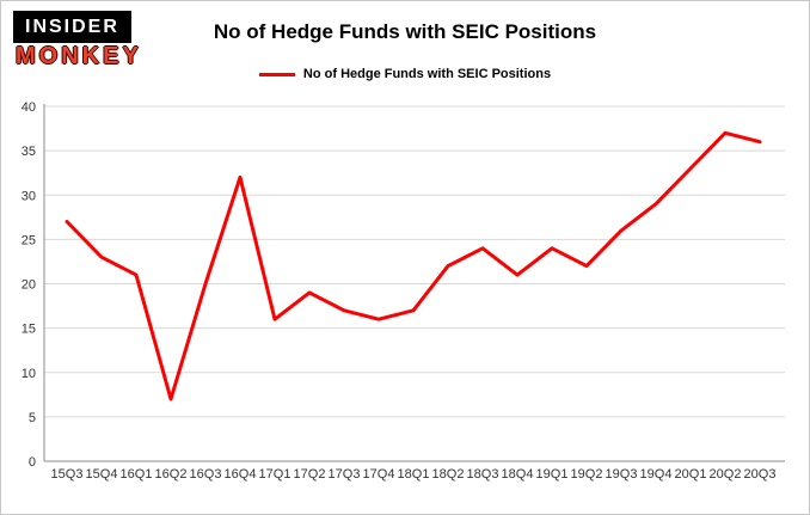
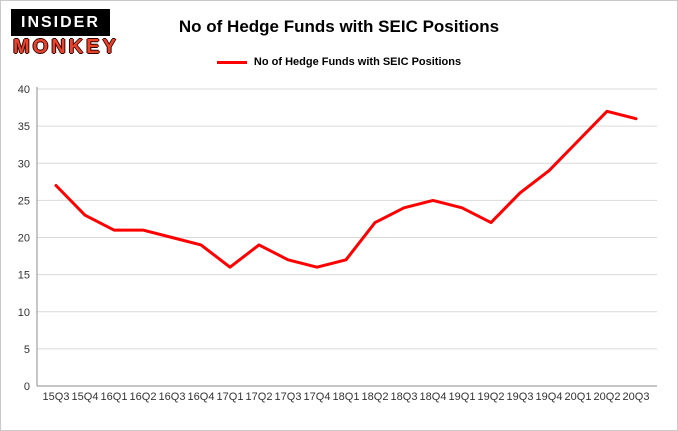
16Q2: 7 -> 21
16Q4: 32 -> 19
18Q4: 21 -> 25
